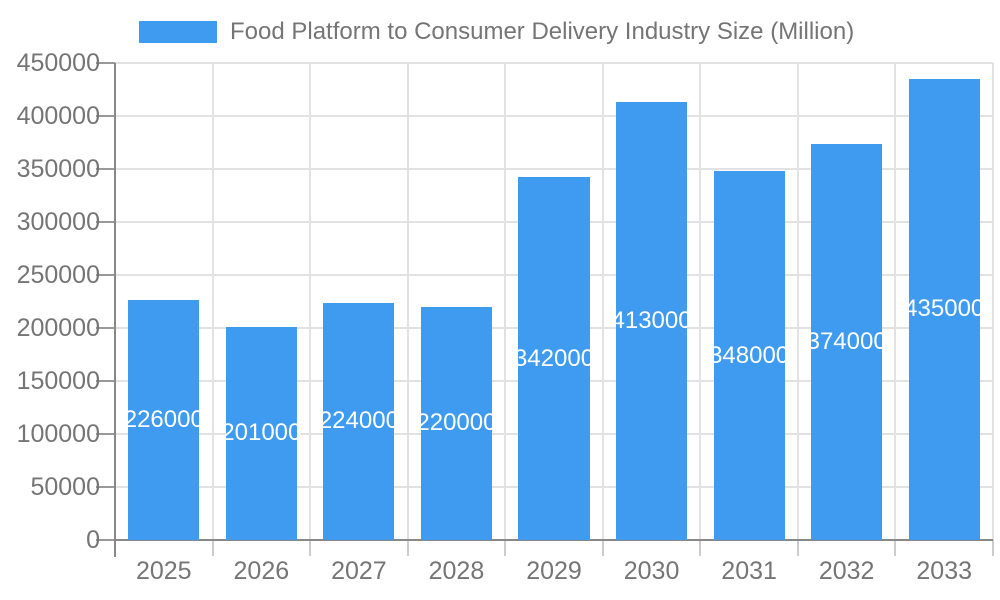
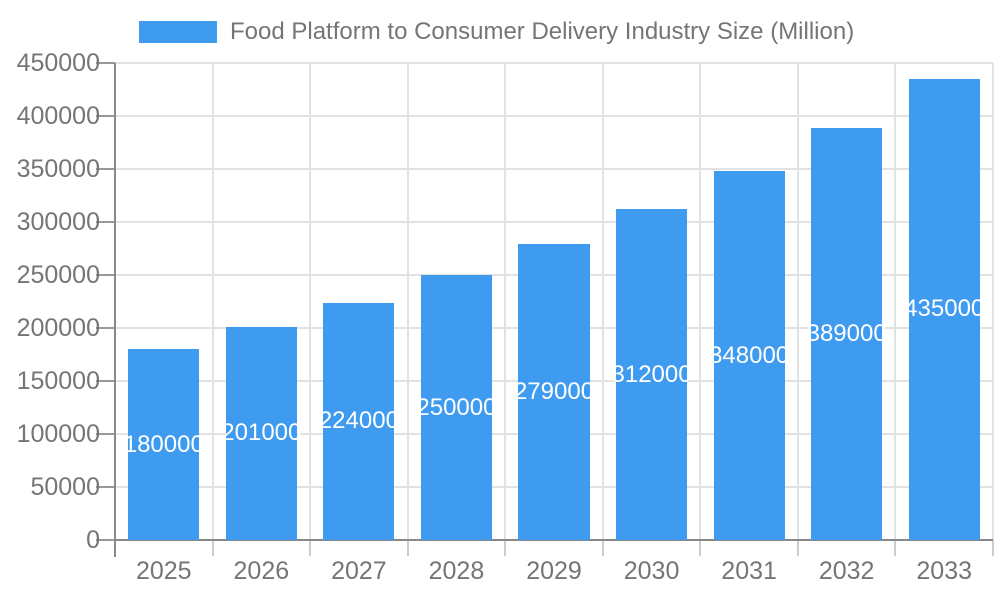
2025: 226000 -> 180000
2028: 220000 -> 250000
2029: 342000 -> 279000
2030: 413000 -> 312000
2032: 374000 -> 389000
